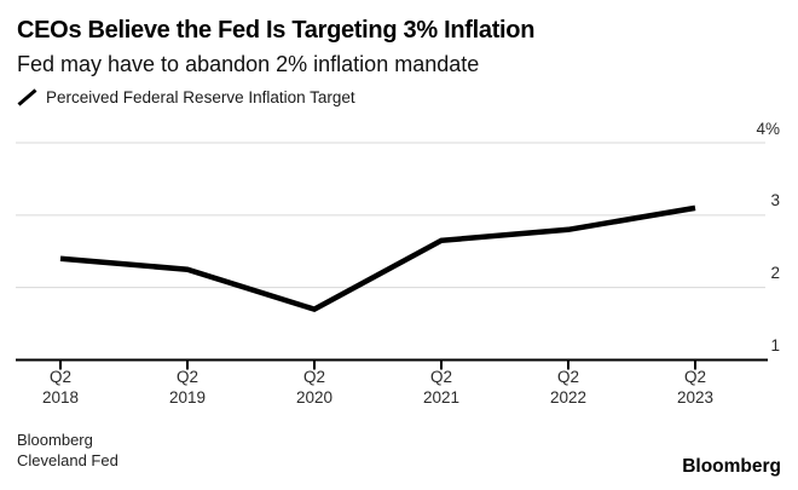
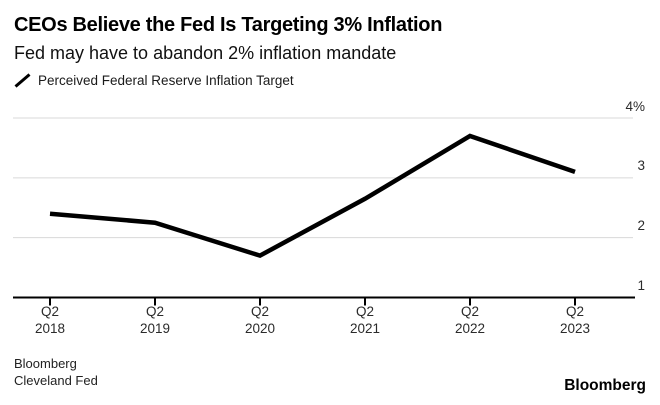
Q2 2022: 2.8% -> 3.7%
